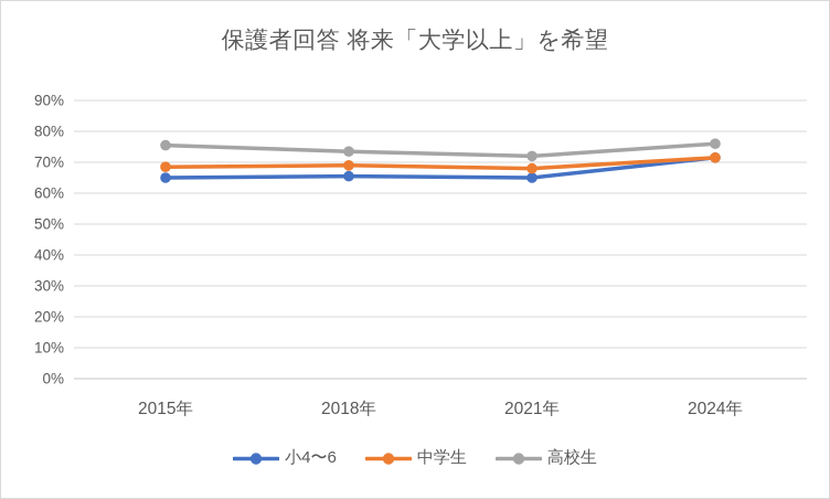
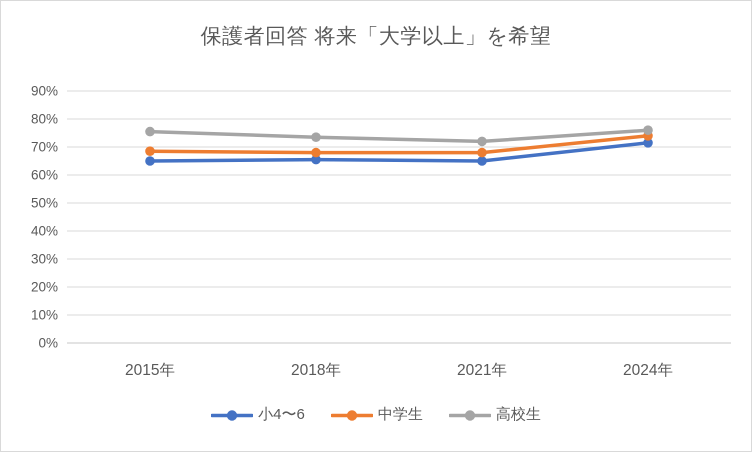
中学生/2018年: 69% -> 68%
中学生/2024年: 72% -> 74%
